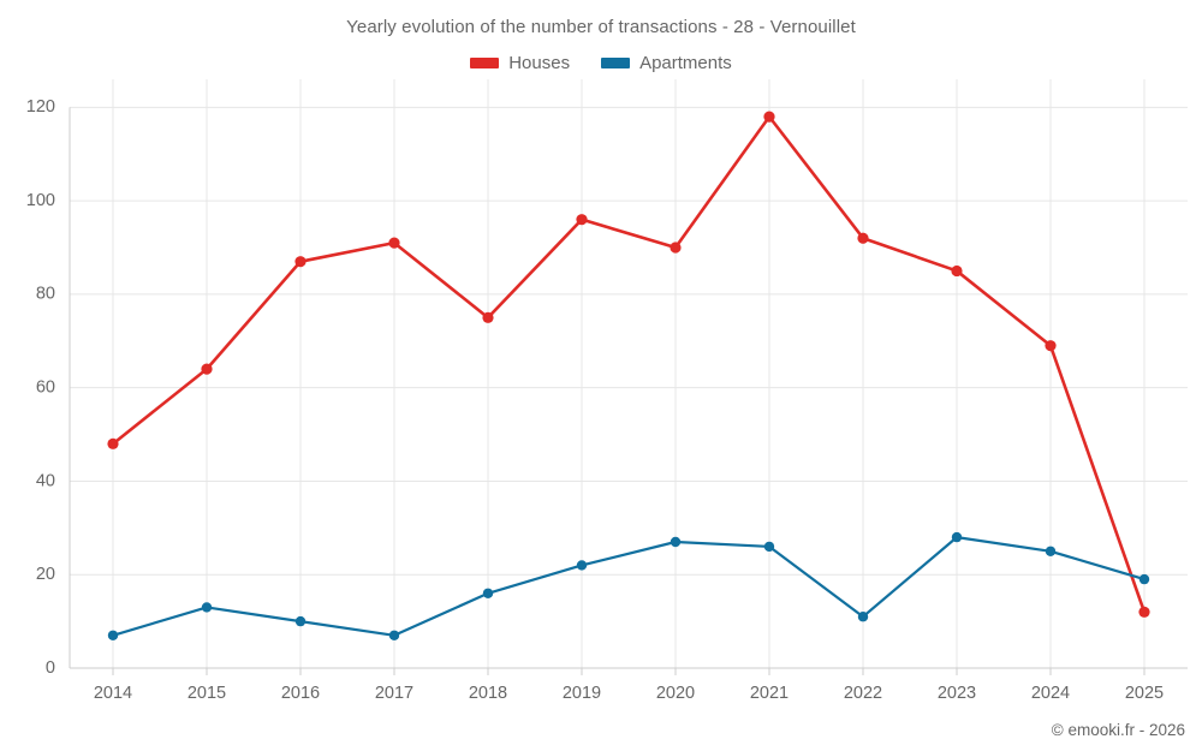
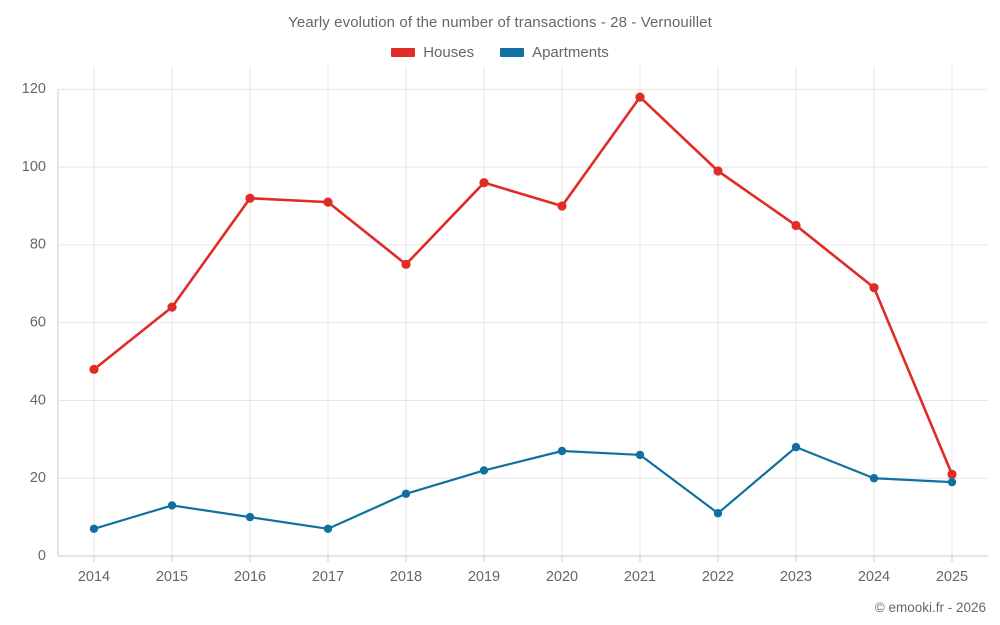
Houses/2016: 87 -> 92
Houses/2022: 92 -> 99
Apartments/2024: 25 -> 20
Houses/2025: 12 -> 21
